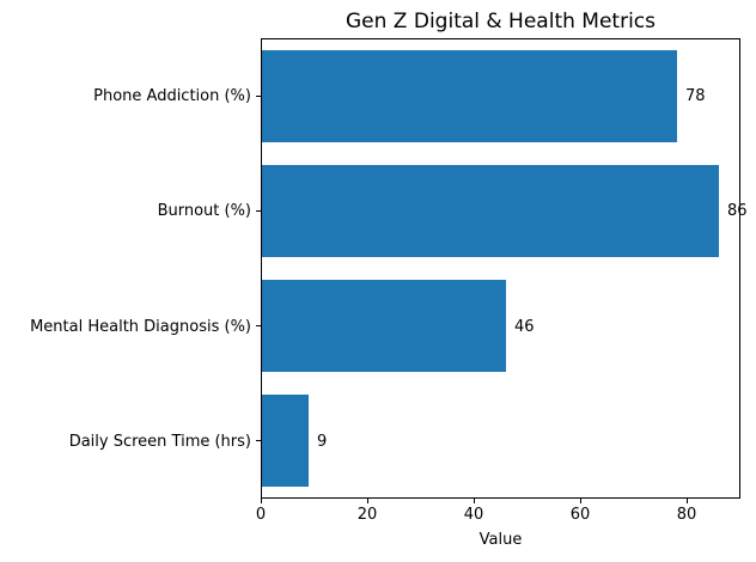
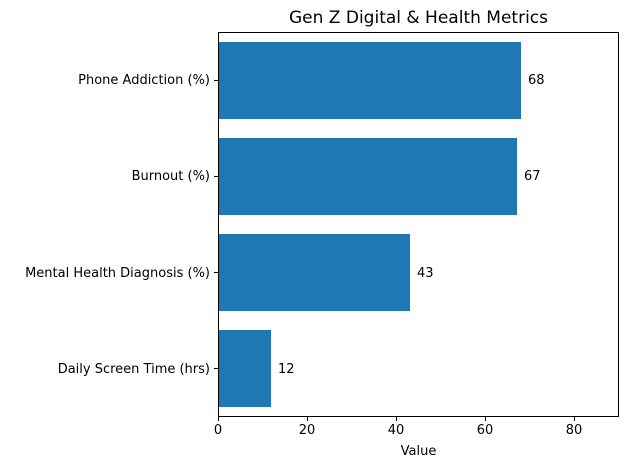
Phone Addiction (%): 78 -> 68
Burnout (%): 86 -> 67
Mental Health Diagnosis (%): 46 -> 43
Daily Screen Time (hrs): 9 -> 12
